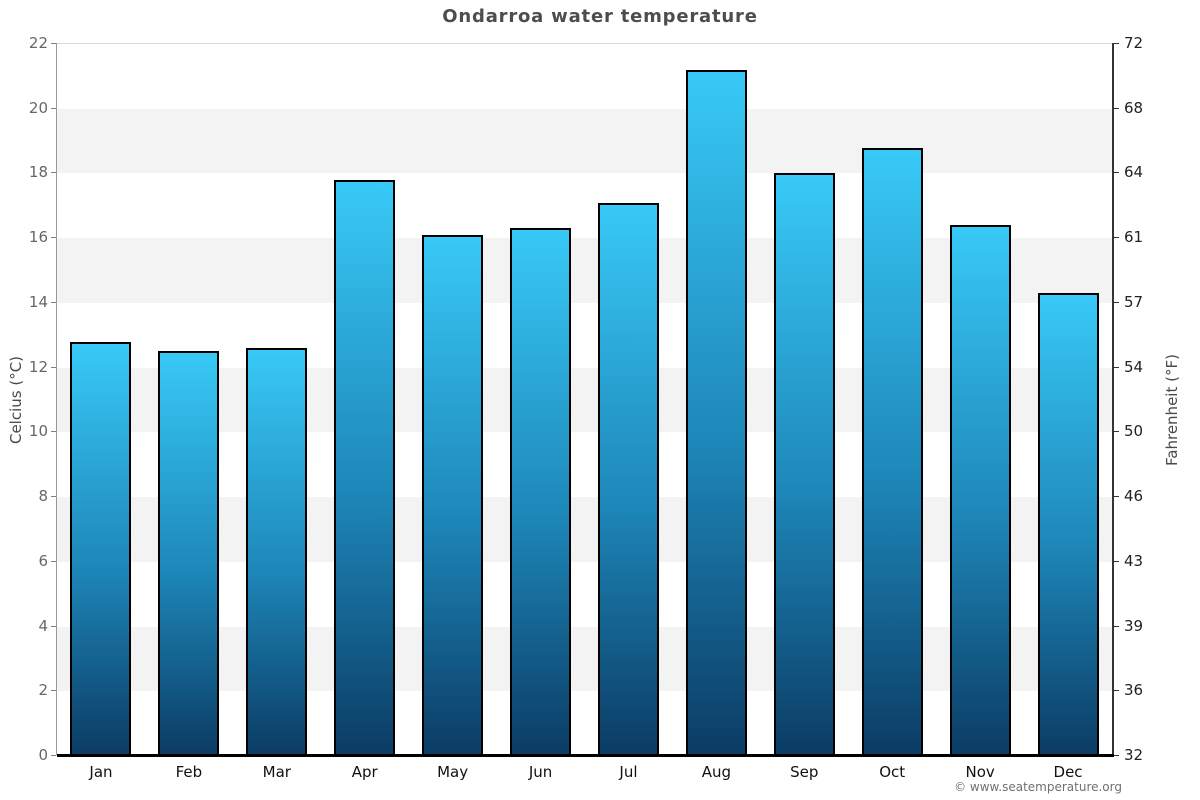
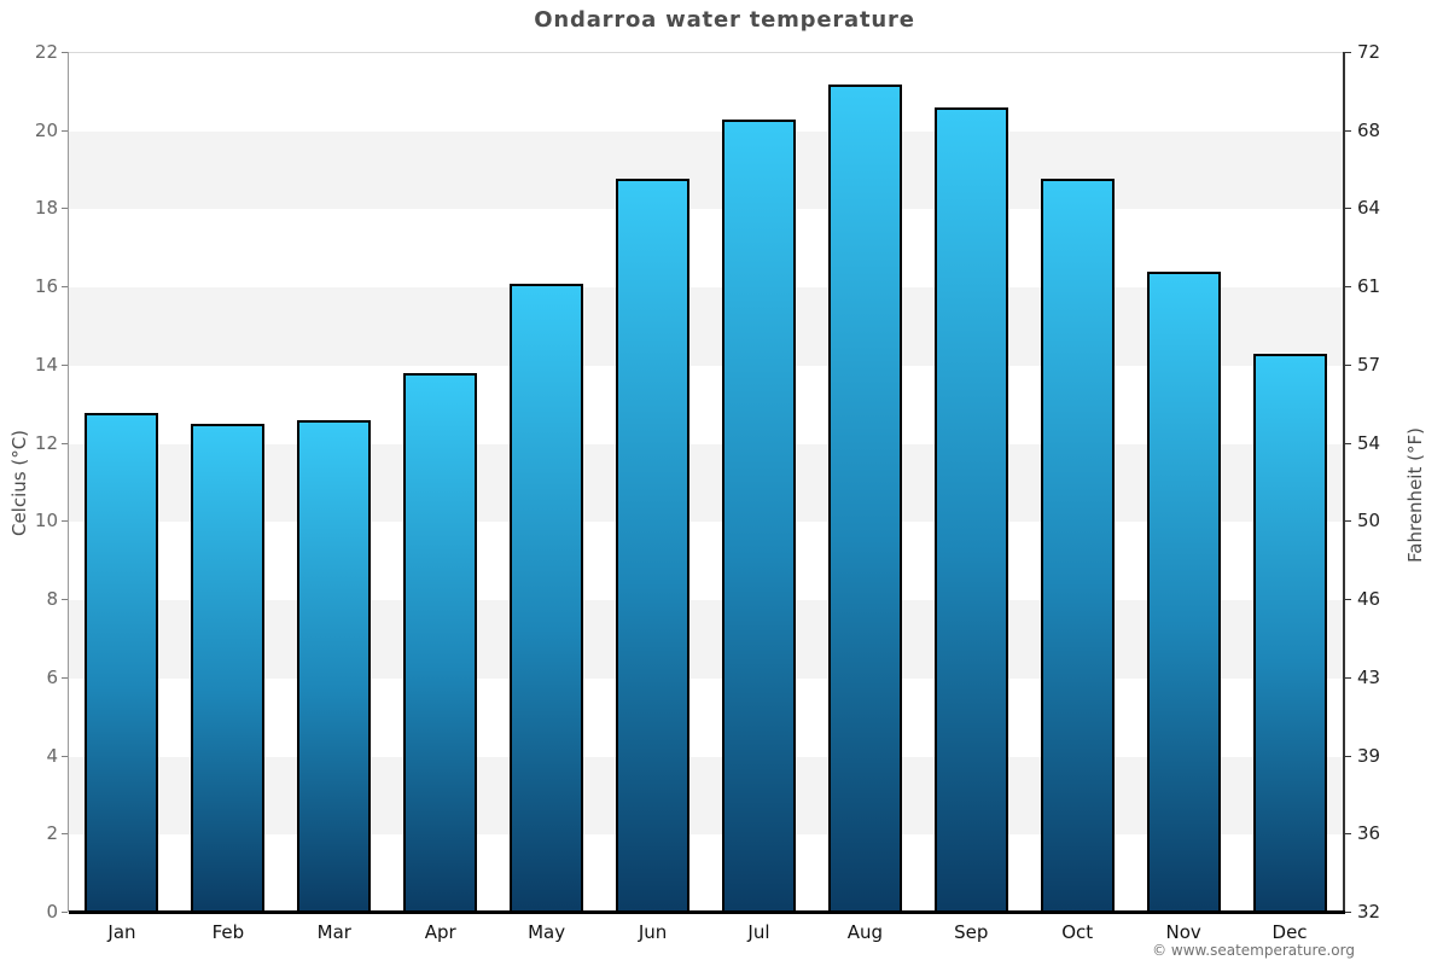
Apr: 17.8 -> 13.8
Jun: 16.3 -> 18.8
Jul: 17.1 -> 20.3
Sep: 18.0 -> 20.6
